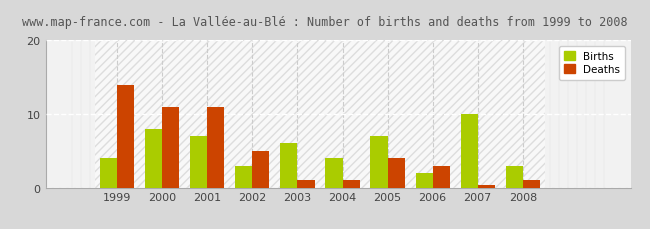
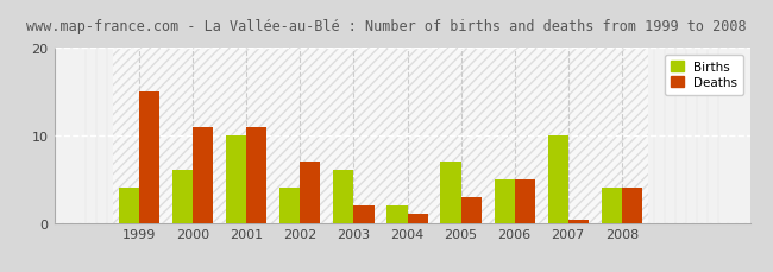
Deaths/1999: 14.0 -> 15.0
Births/2000: 8 -> 6
Births/2001: 7 -> 10
Births/2002: 3 -> 4
Deaths/2002: 5.0 -> 7.0
Deaths/2003: 1.0 -> 2.0
Births/2004: 4 -> 2
Deaths/2005: 4.0 -> 3.0
Births/2006: 2 -> 5
Deaths/2006: 3.0 -> 5.0
Births/2008: 3 -> 4
Deaths/2008: 1.0 -> 4.0
